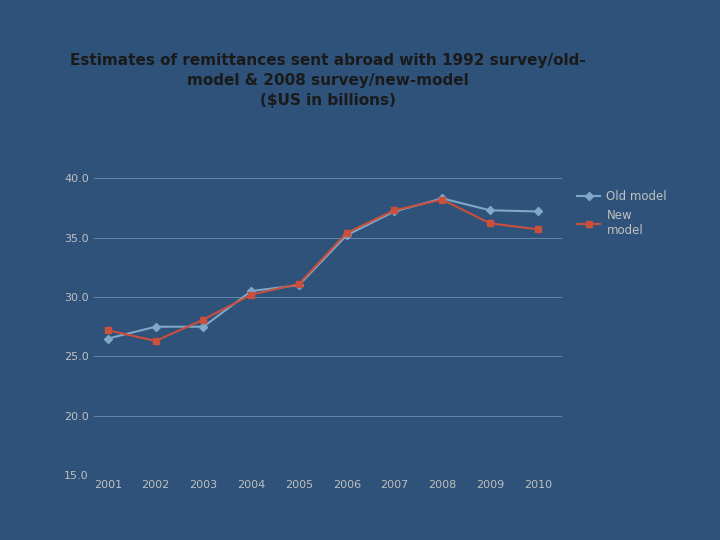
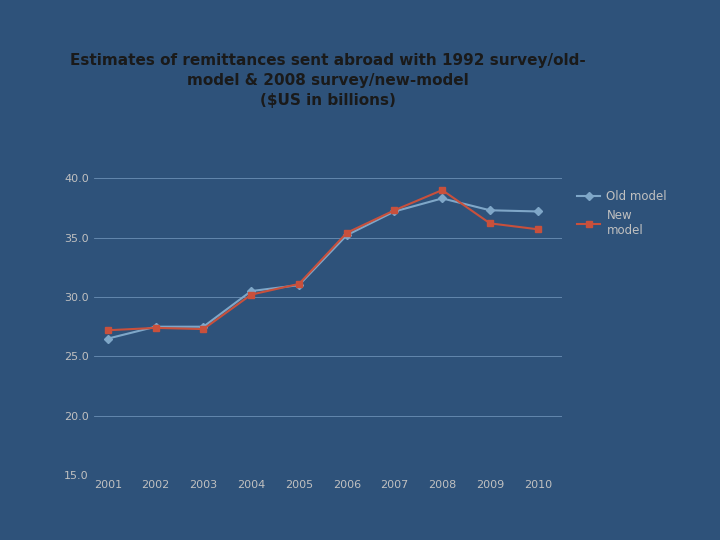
New model/2002: 26.3 -> 27.4
New model/2003: 28.1 -> 27.3
New model/2008: 38.2 -> 39.0
